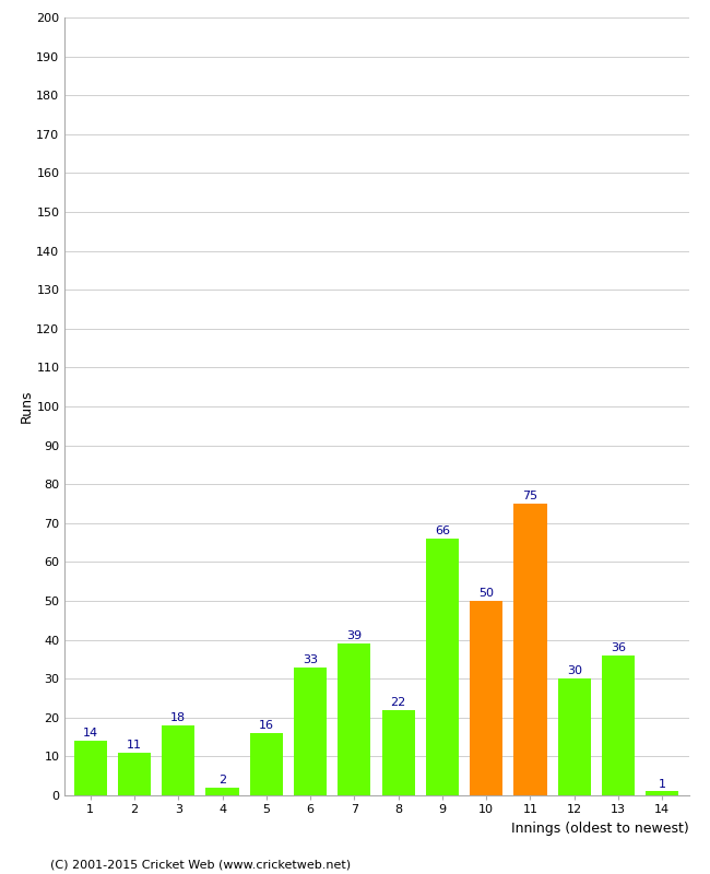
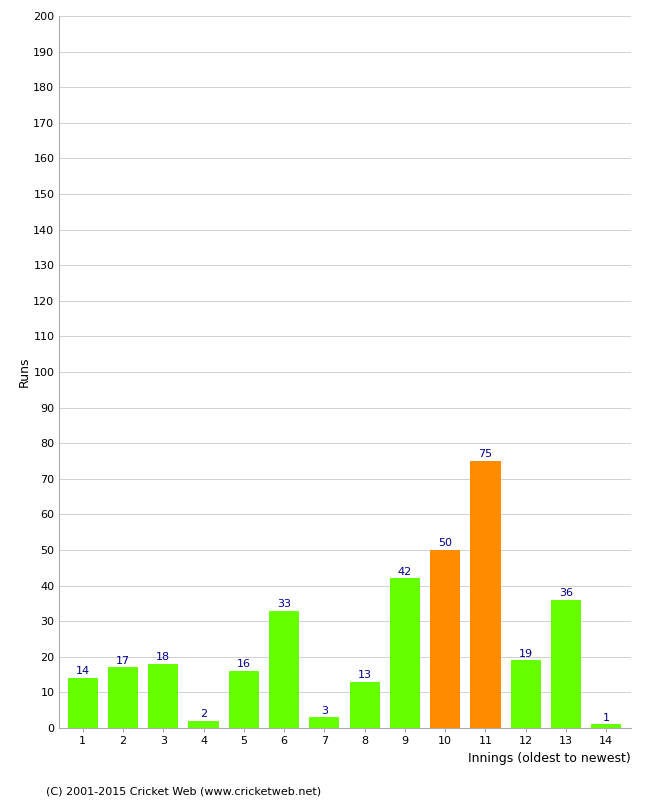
2: 11 -> 17
7: 39 -> 3
8: 22 -> 13
9: 66 -> 42
12: 30 -> 19
